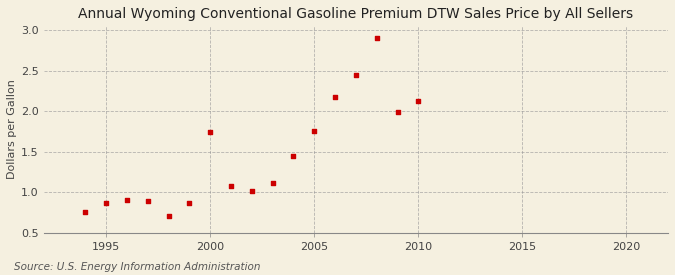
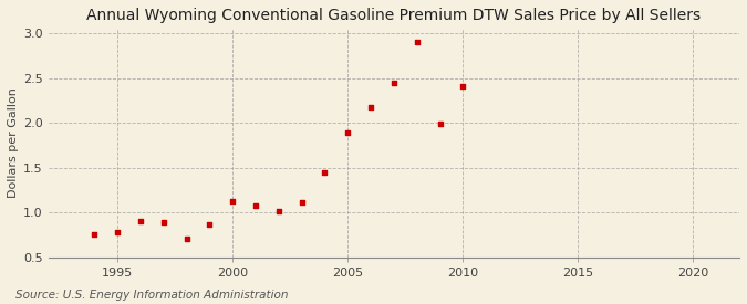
1995: 0.86 -> 0.78
2000: 1.74 -> 1.13
2005: 1.76 -> 1.89
2010: 2.12 -> 2.41
